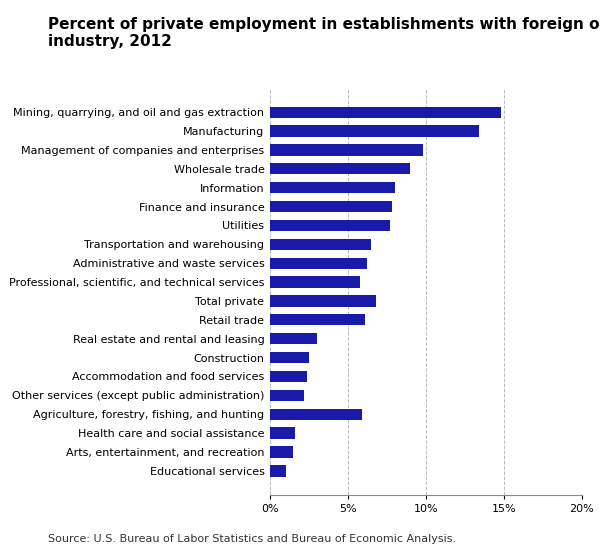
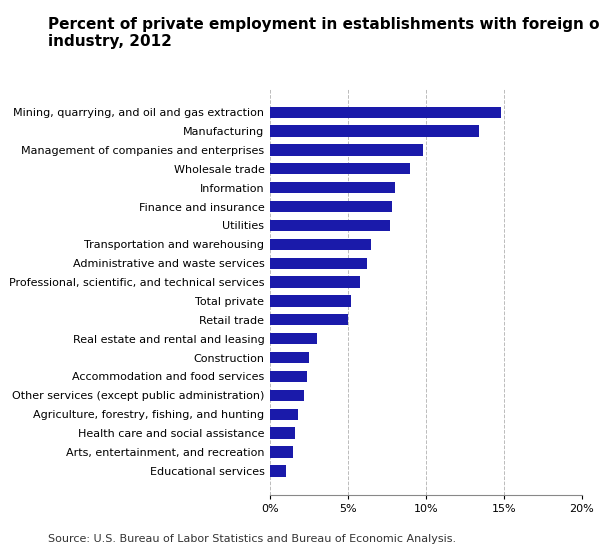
Total private: 6.8% -> 5.2%
Retail trade: 6.1% -> 5.0%
Agriculture, forestry, fishing, and hunting: 5.9% -> 1.8%
